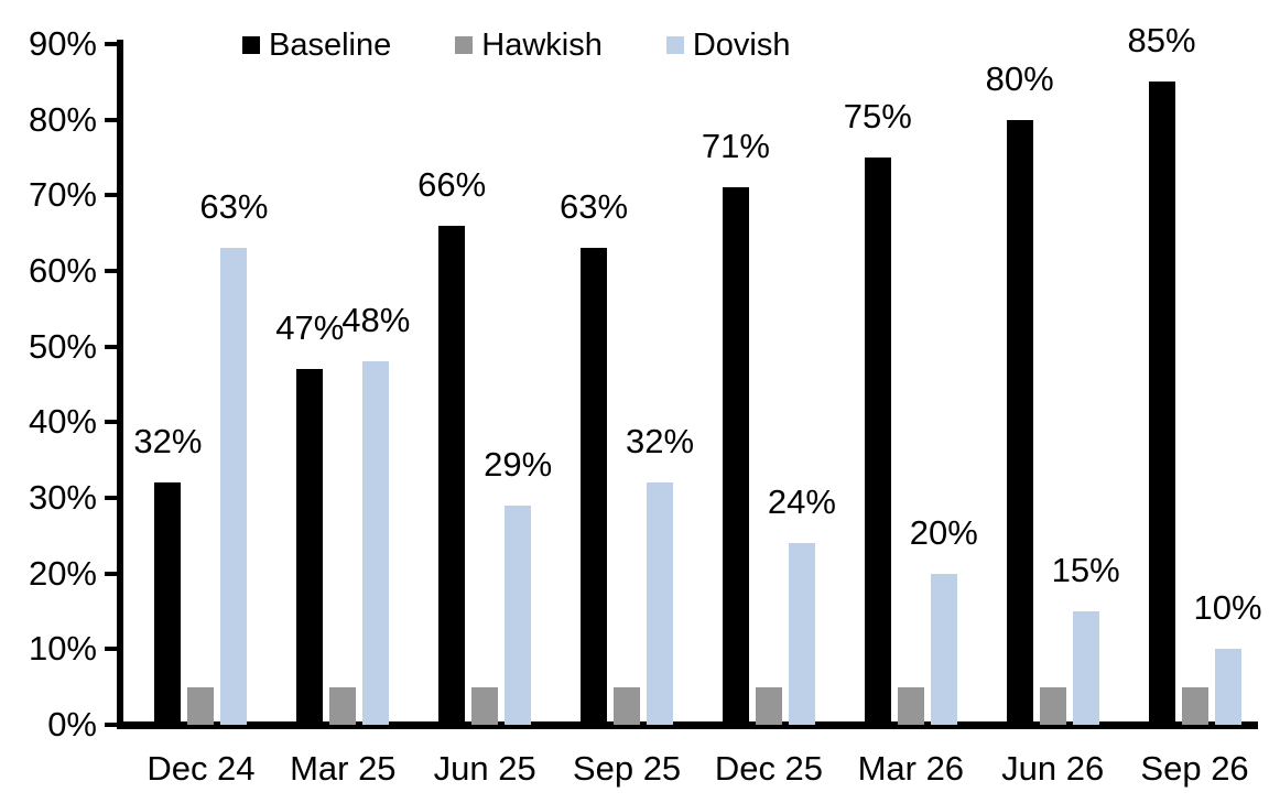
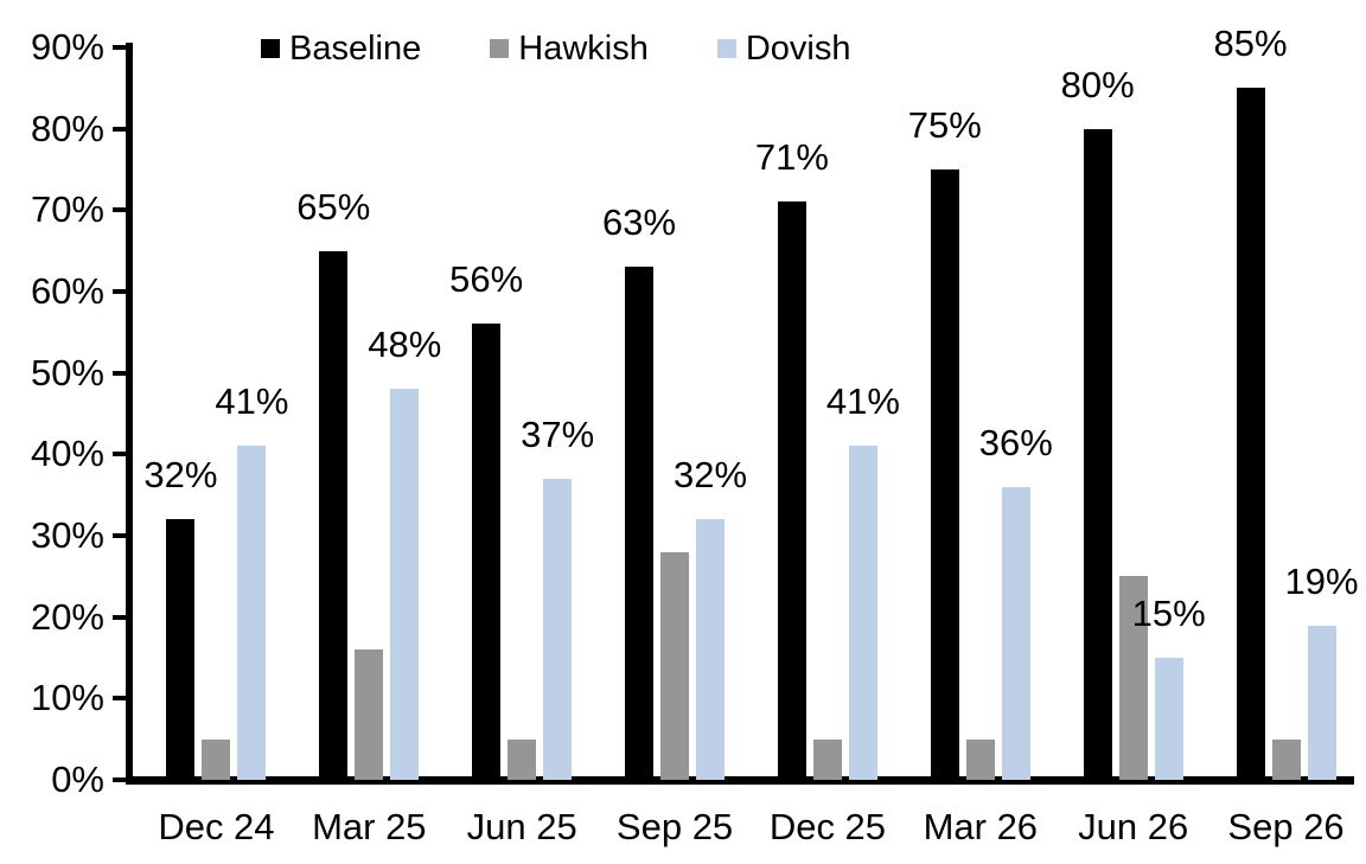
Dovish/Dec 24: 63% -> 41%
Baseline/Mar 25: 47% -> 65%
Hawkish/Mar 25: 5% -> 16%
Baseline/Jun 25: 66% -> 56%
Dovish/Jun 25: 29% -> 37%
Hawkish/Sep 25: 5% -> 28%
Dovish/Dec 25: 24% -> 41%
Dovish/Mar 26: 20% -> 36%
Hawkish/Jun 26: 5% -> 25%
Dovish/Sep 26: 10% -> 19%
